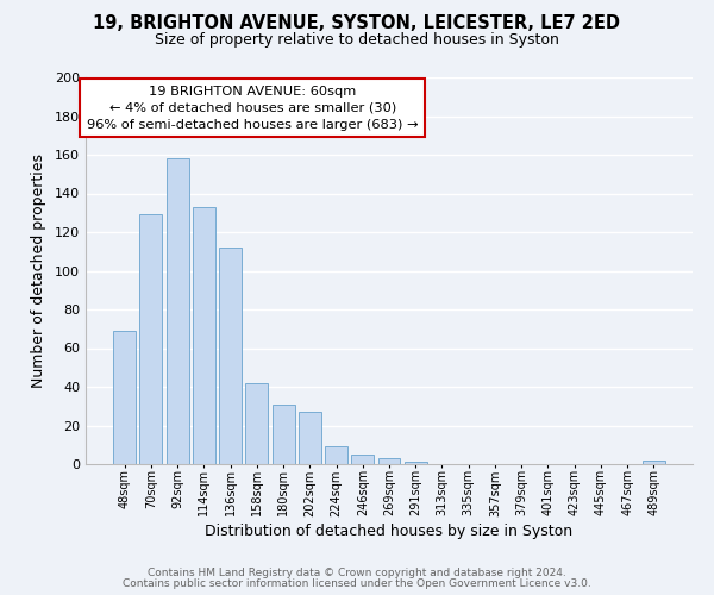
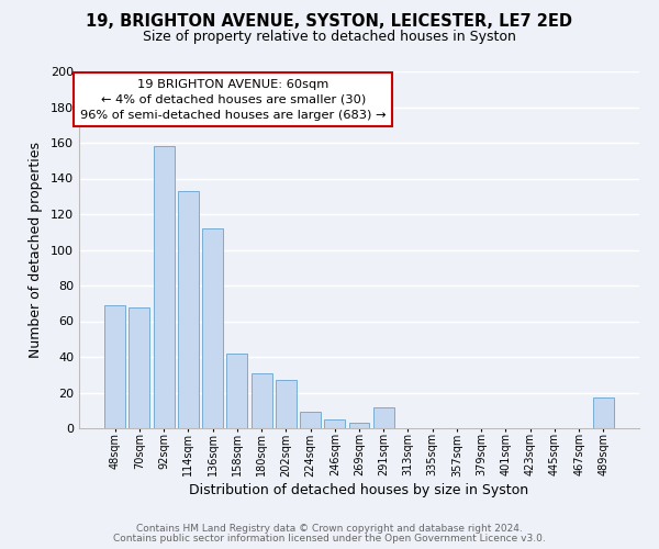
70sqm: 129 -> 68
291sqm: 1 -> 12
489sqm: 2 -> 17
